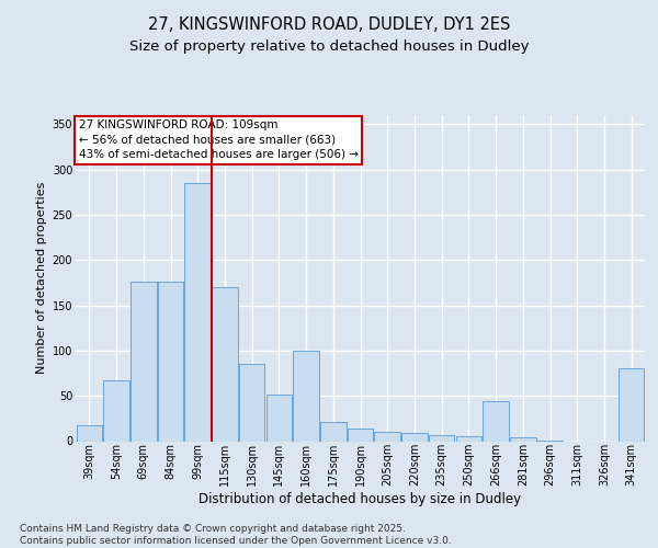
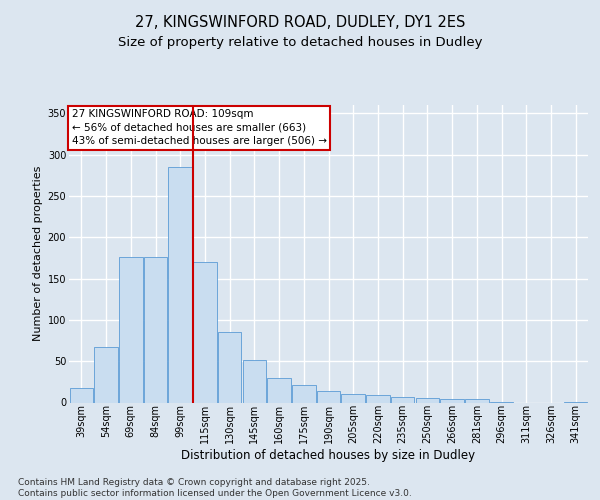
160sqm: 100 -> 30
266sqm: 44 -> 4
341sqm: 80 -> 1
